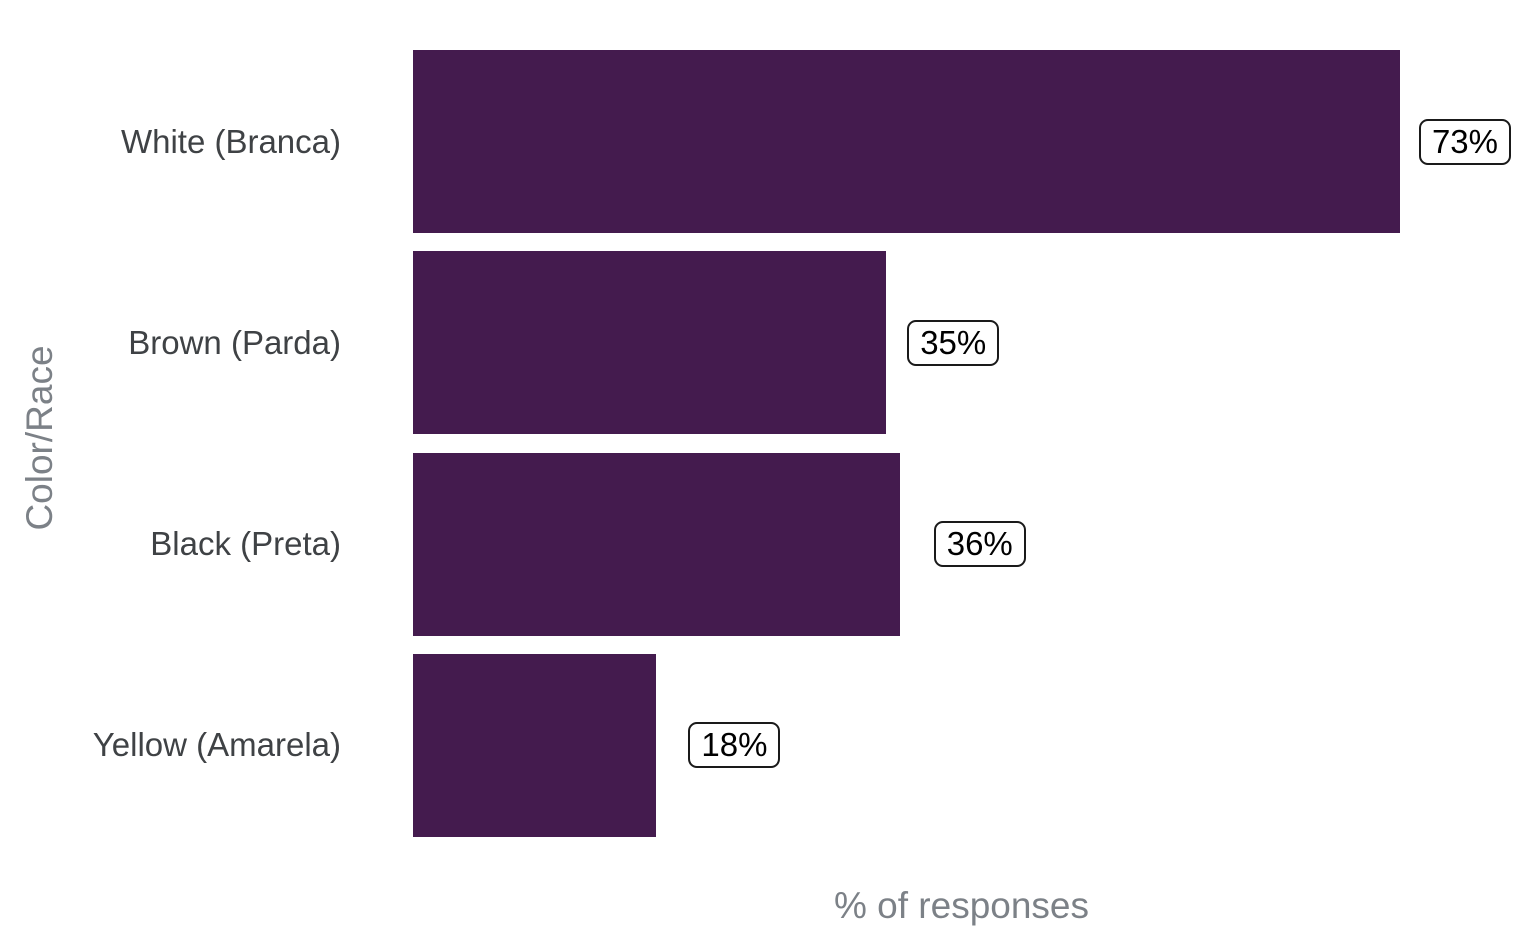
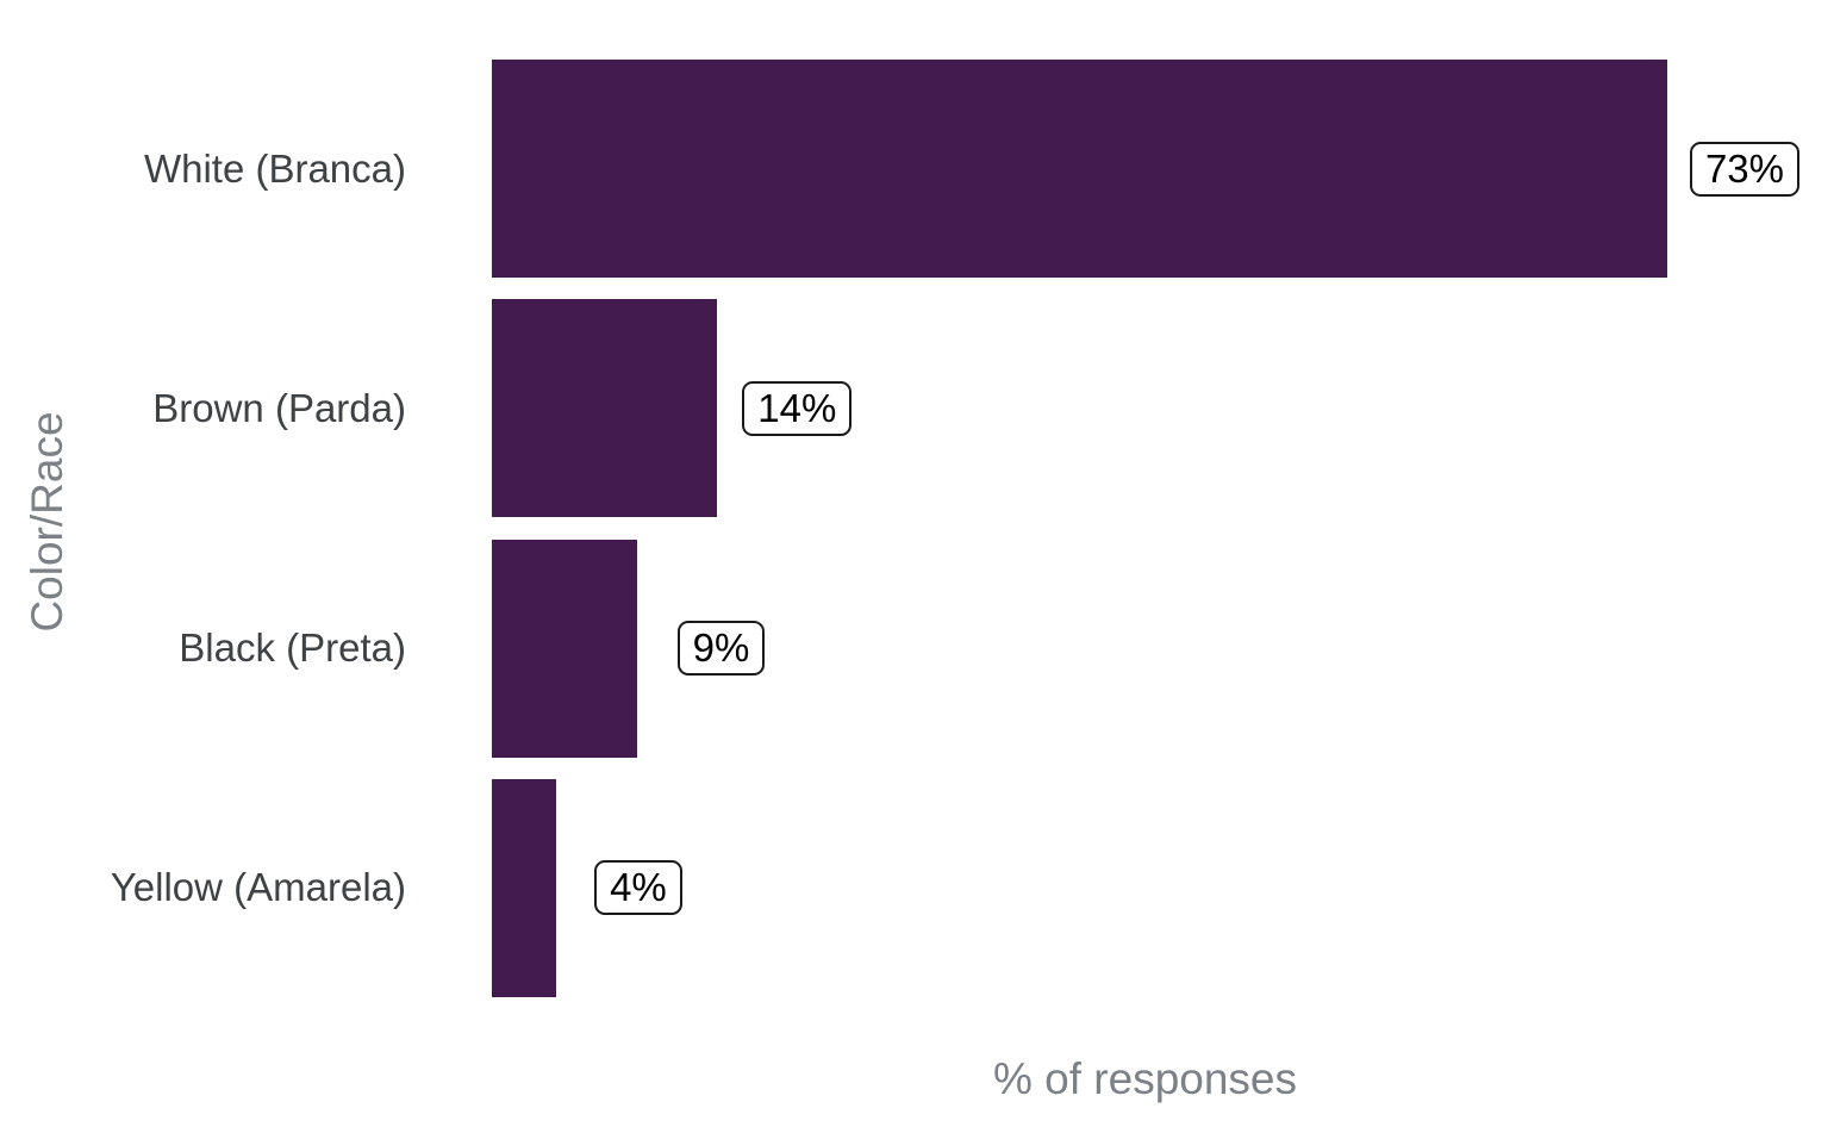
Brown (Parda): 35% -> 14%
Black (Preta): 36% -> 9%
Yellow (Amarela): 18% -> 4%
